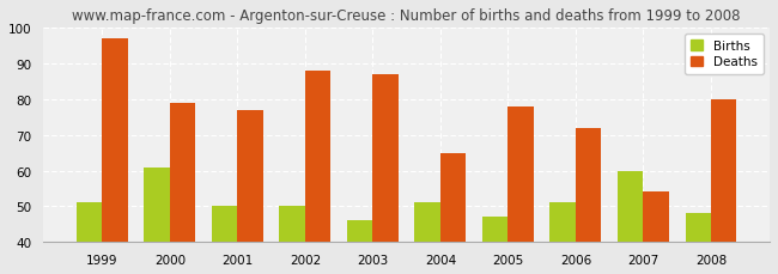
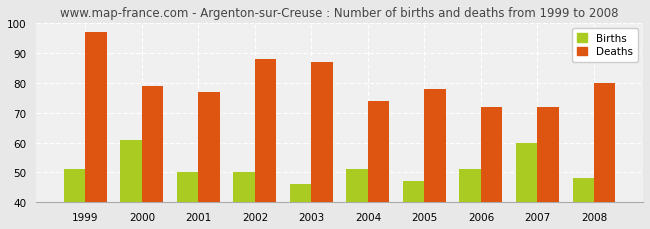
Deaths/2004: 65 -> 74
Deaths/2007: 54 -> 72
